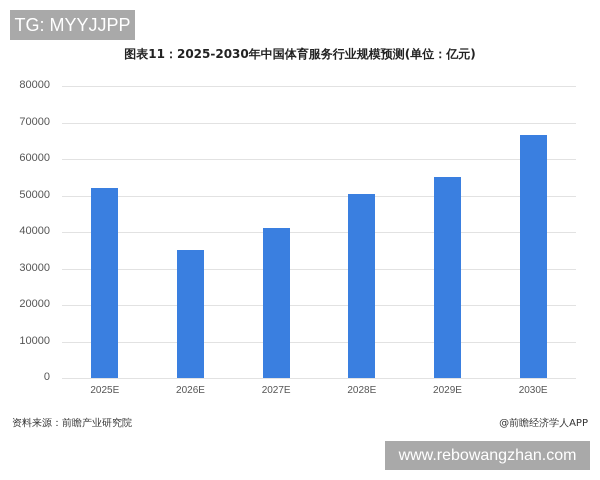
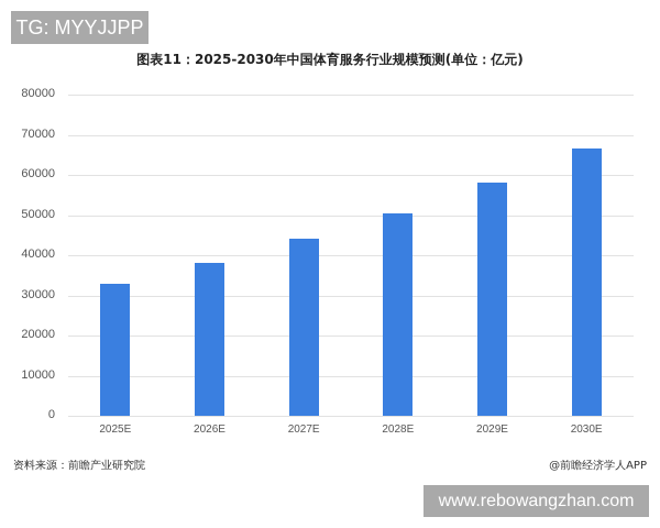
2025E: 52000 -> 33000
2026E: 35000 -> 38000
2027E: 41000 -> 44000
2029E: 55000 -> 58000
